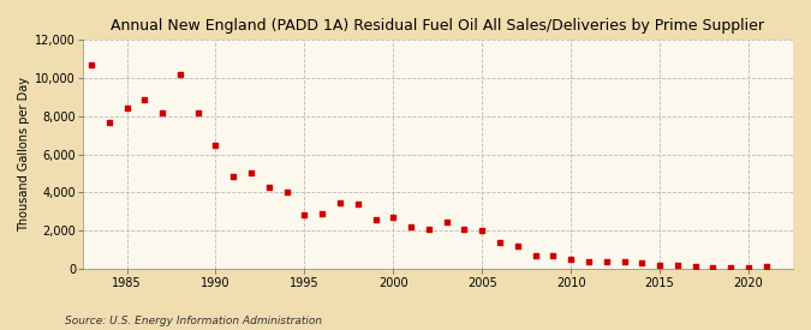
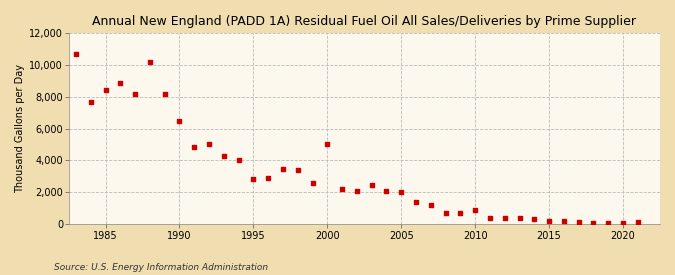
2000: 2,700 -> 5,000
2010: 500 -> 900
